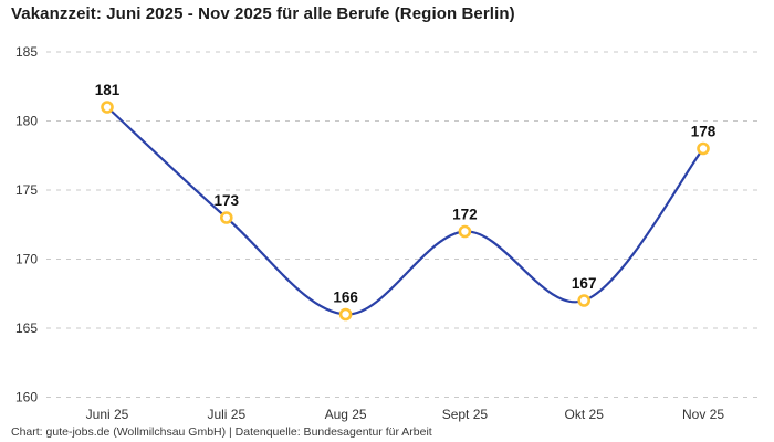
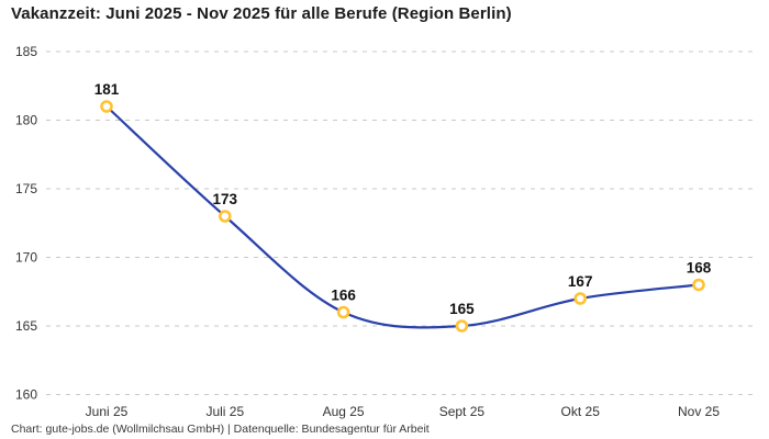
Sept 25: 172 -> 165
Nov 25: 178 -> 168
